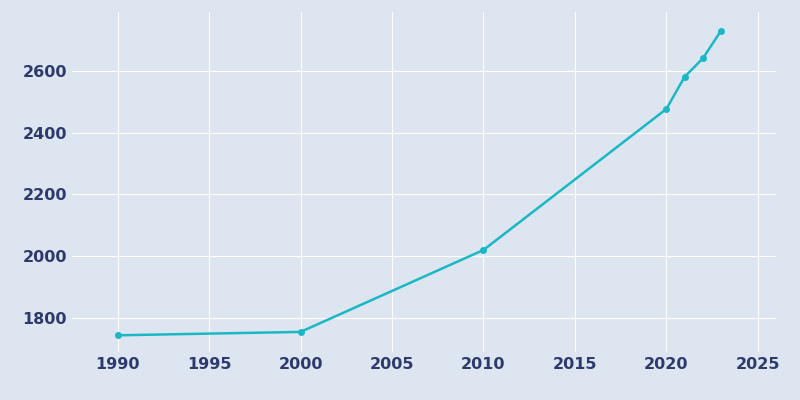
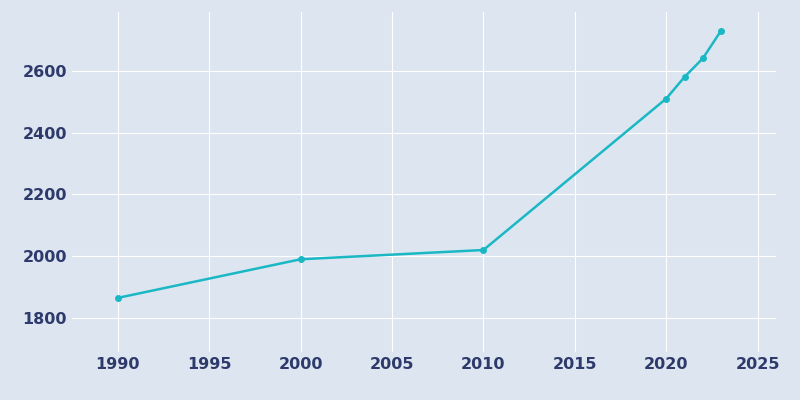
1990: 1744 -> 1865
2000: 1755 -> 1990
2020: 2476 -> 2510
